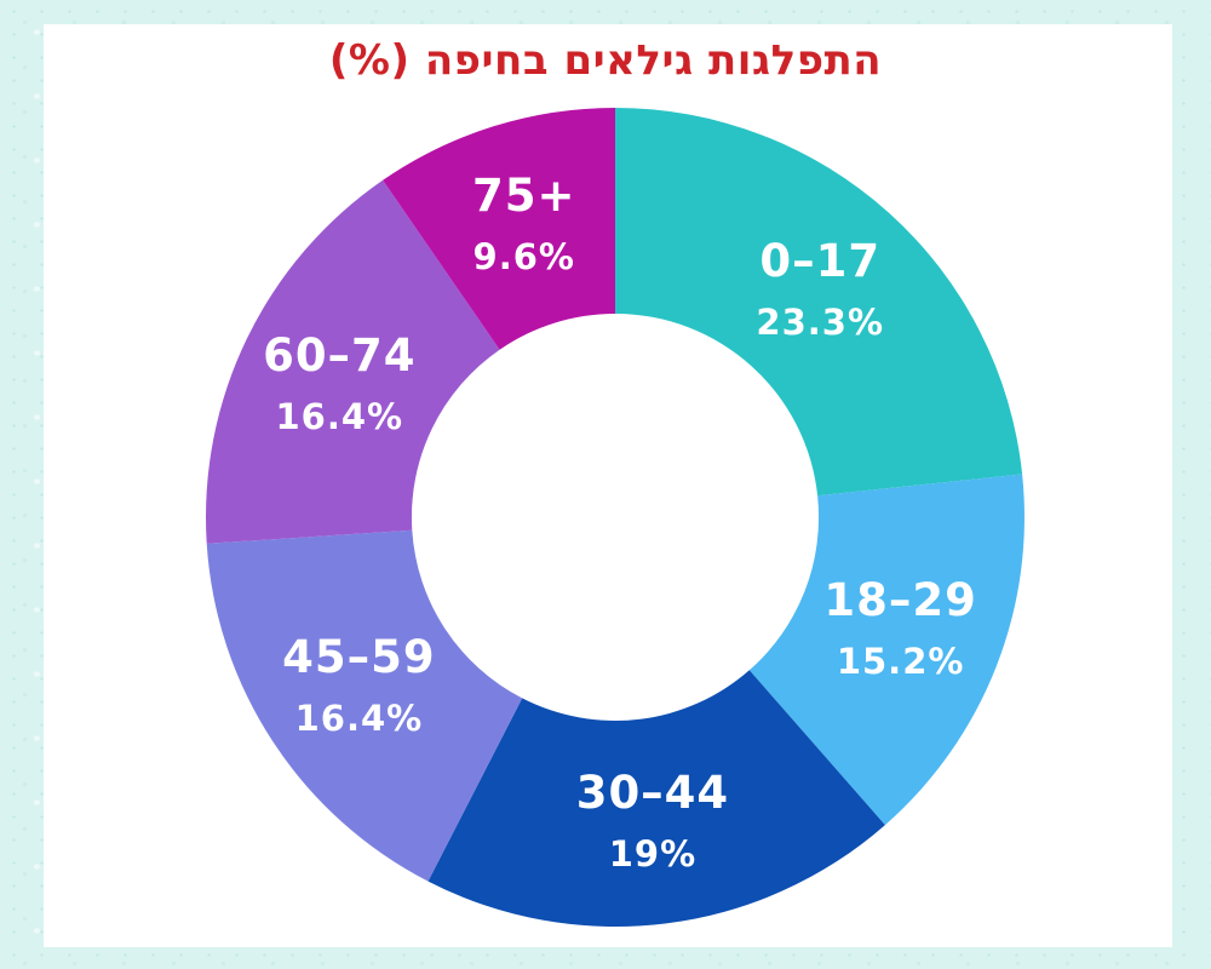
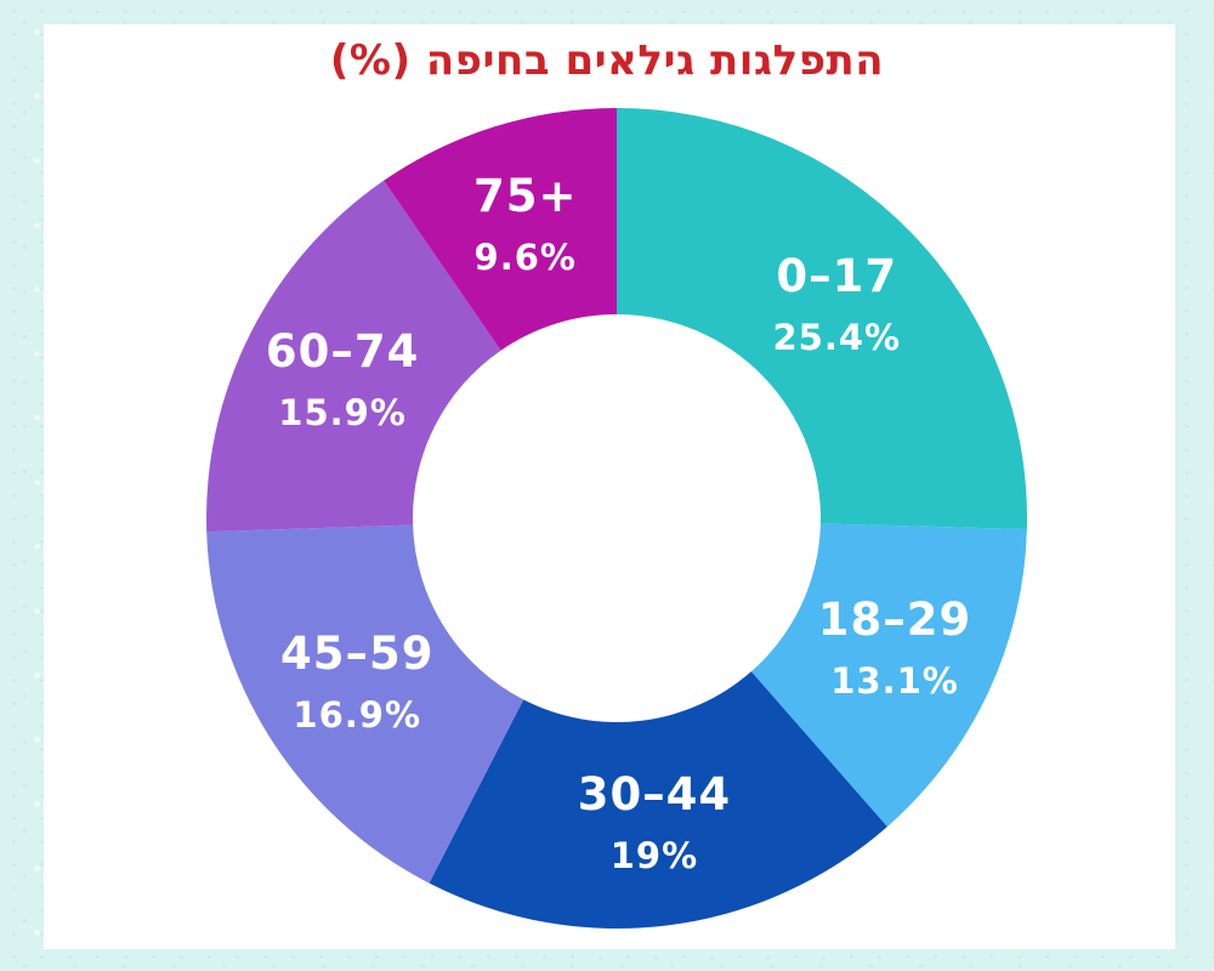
0–17: 23.3% -> 25.4%
18–29: 15.2% -> 13.1%
45–59: 16.4% -> 16.9%
60–74: 16.4% -> 15.9%
